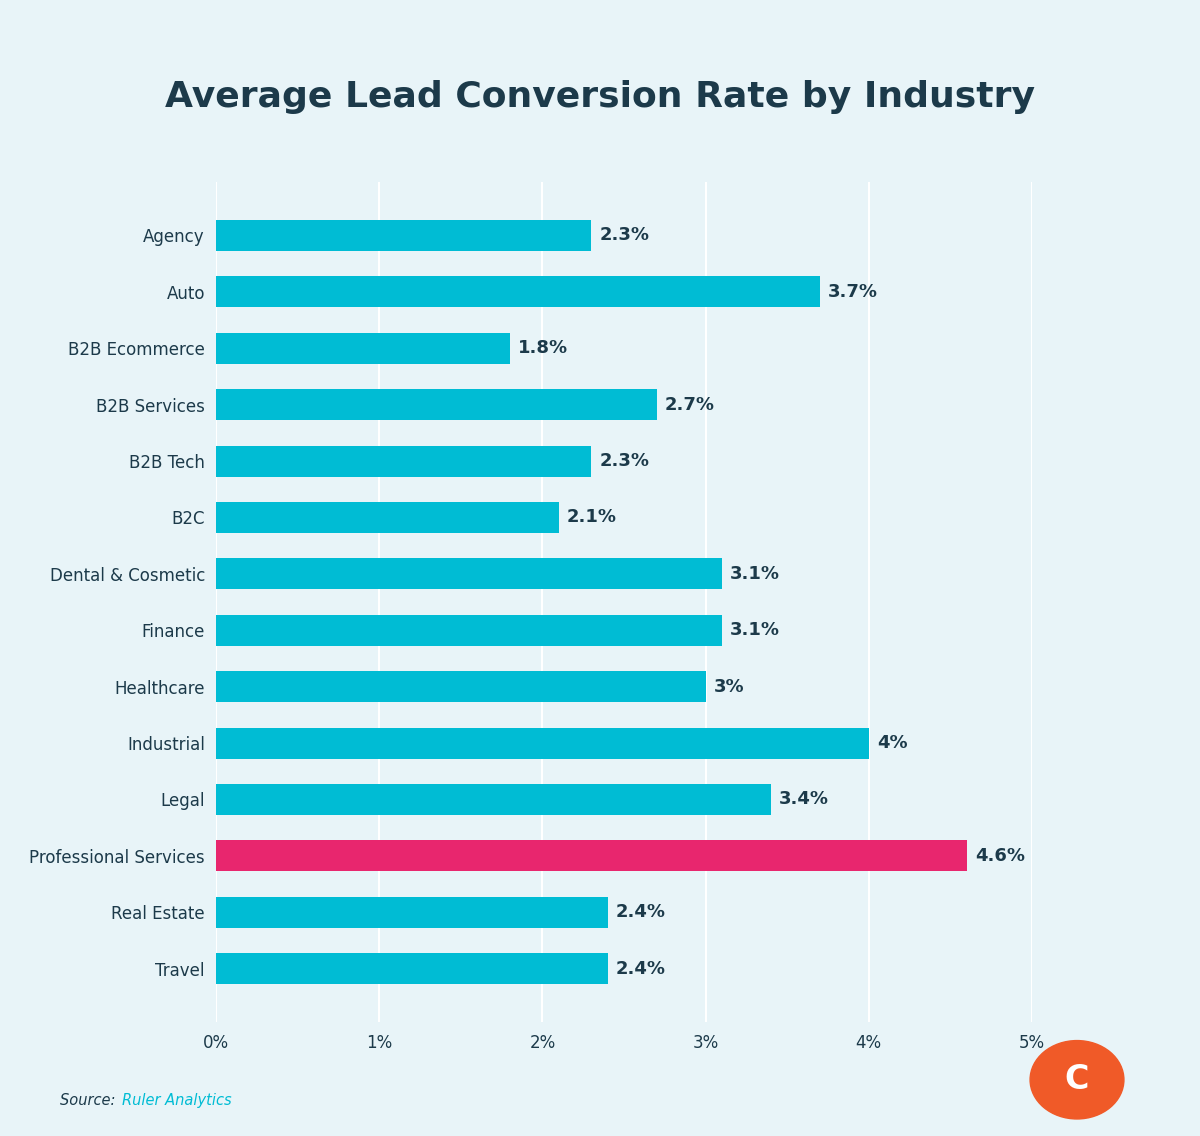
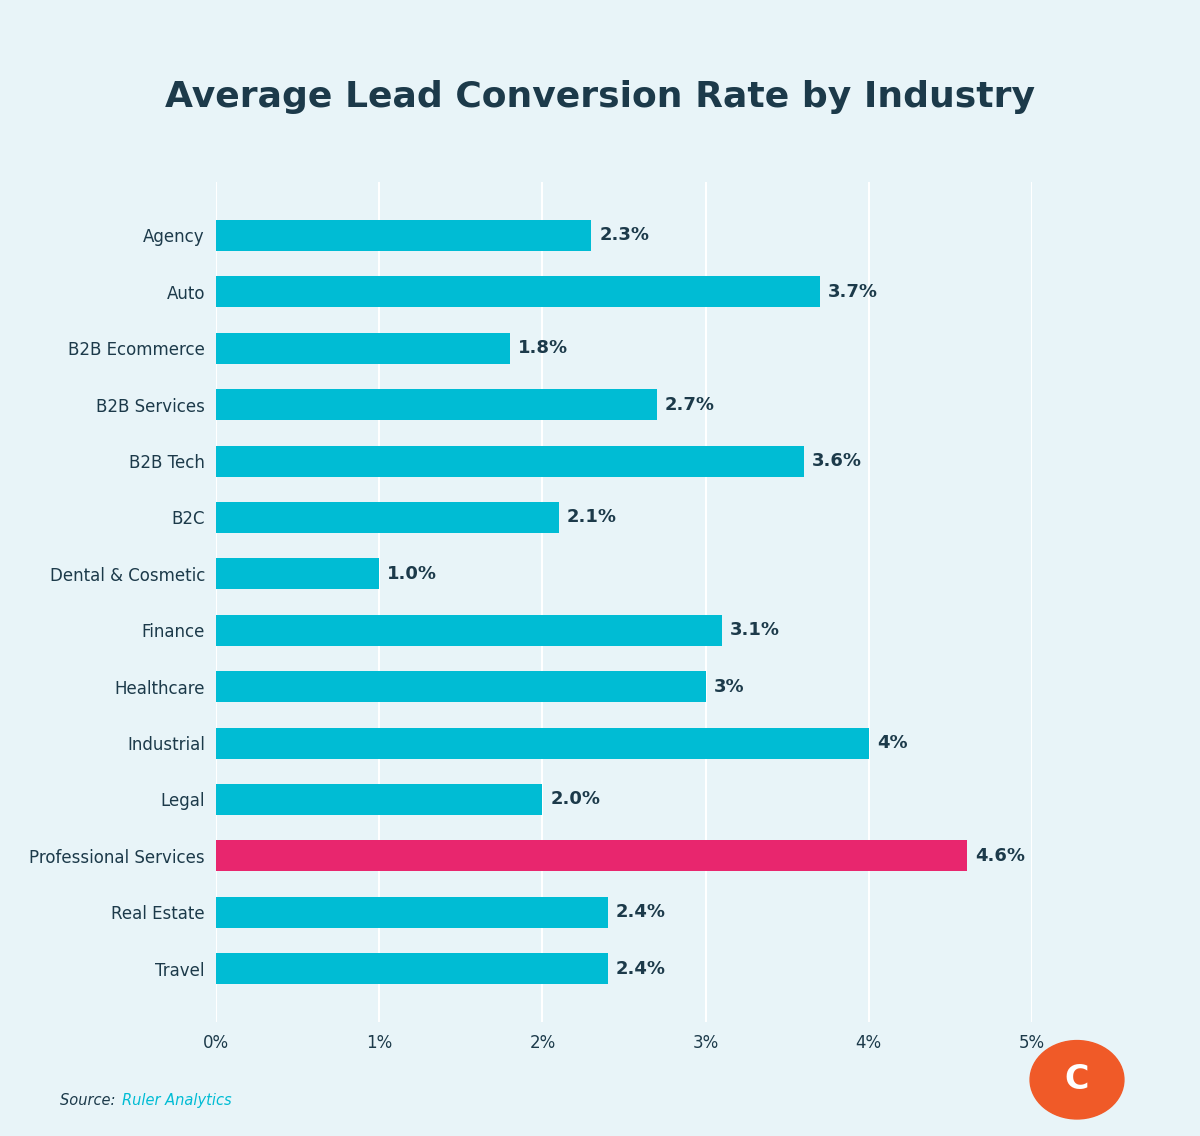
B2B Tech: 2.3% -> 3.6%
Dental & Cosmetic: 3.1% -> 1.0%
Legal: 3.4% -> 2.0%
